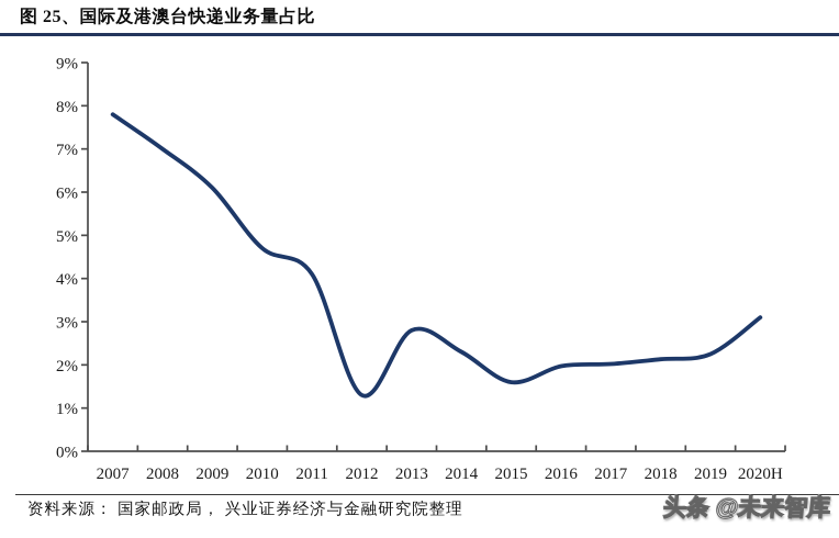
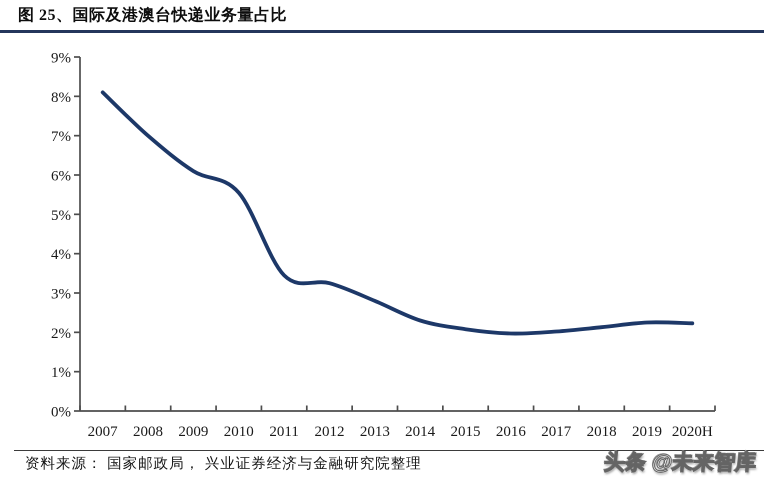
2007: 7.8% -> 8.1%
2010: 4.7% -> 5.5%
2011: 4.1% -> 3.5%
2012: 1.3% -> 3.2%
2015: 1.6% -> 2.1%
2020H: 3.1% -> 2.2%
